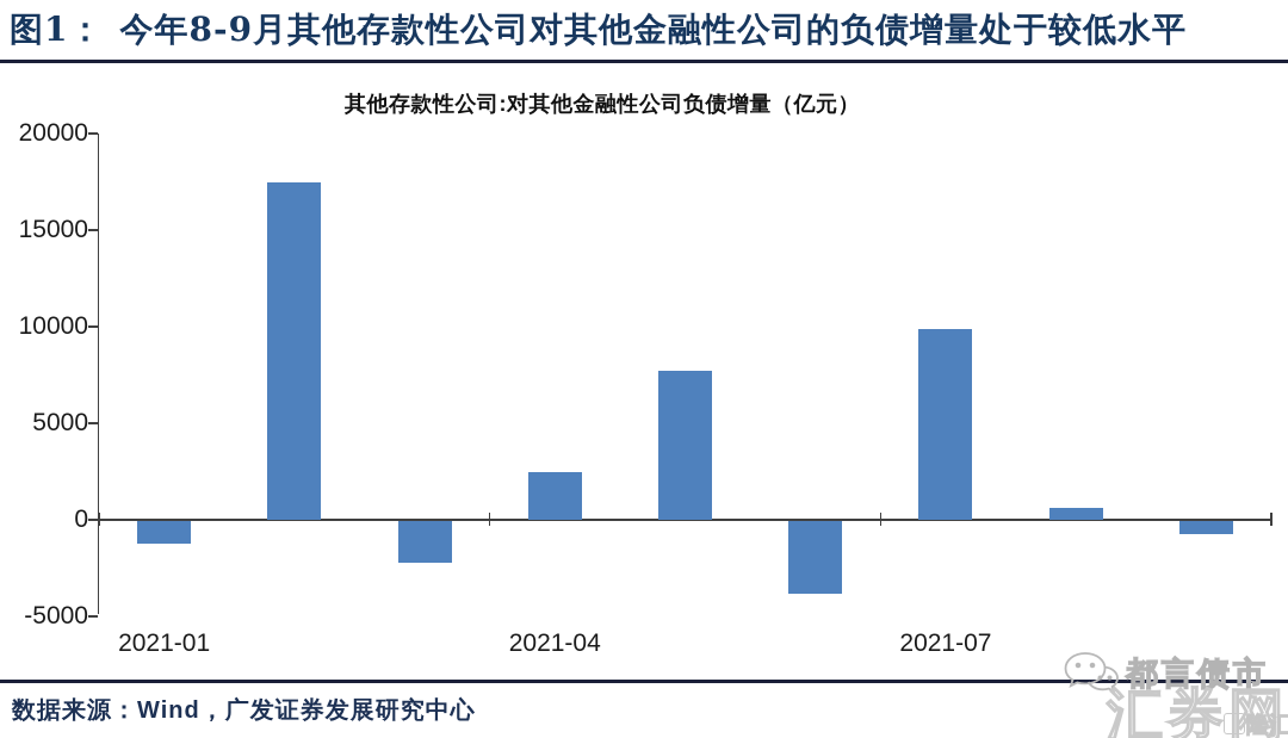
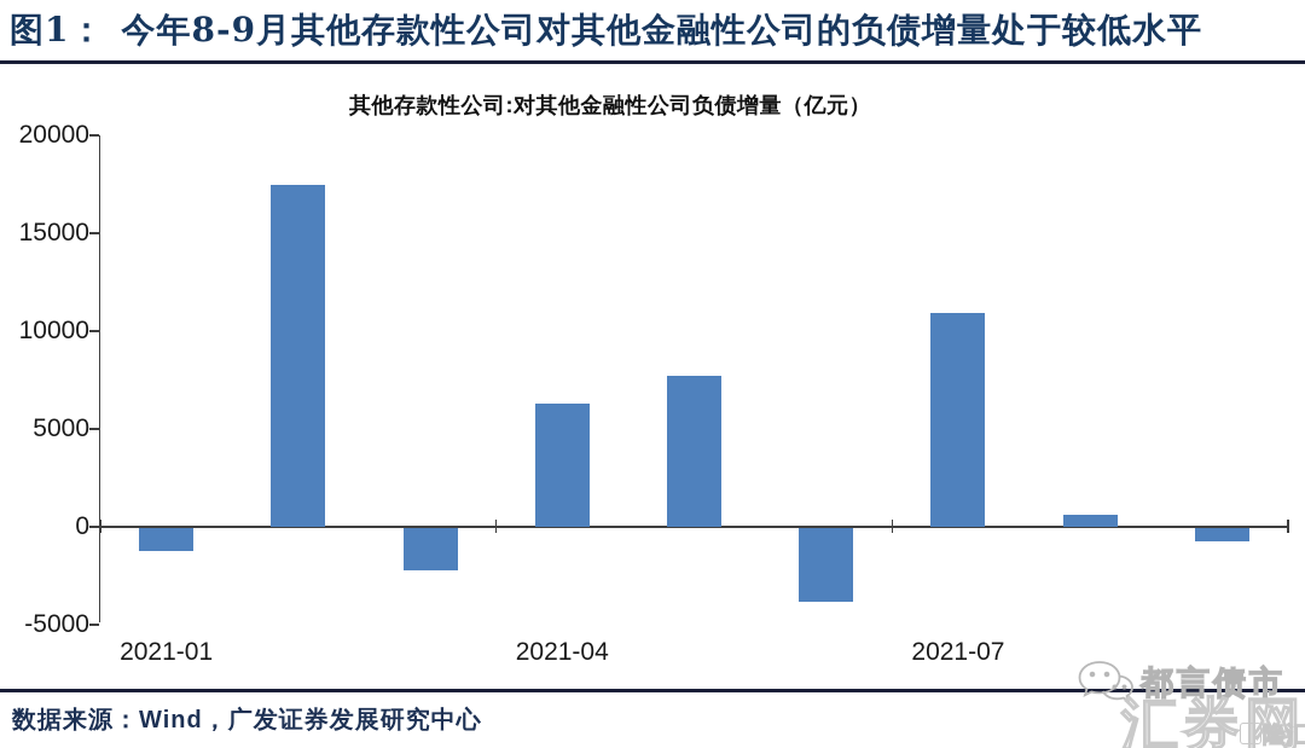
2021-04: 2500 -> 6300
2021-07: 9900 -> 10900
